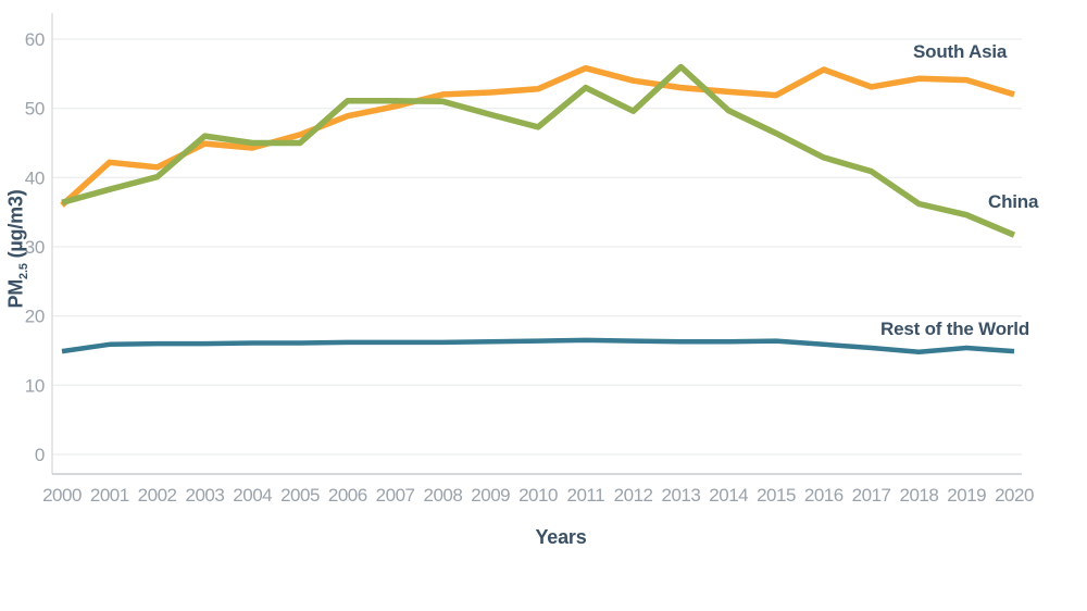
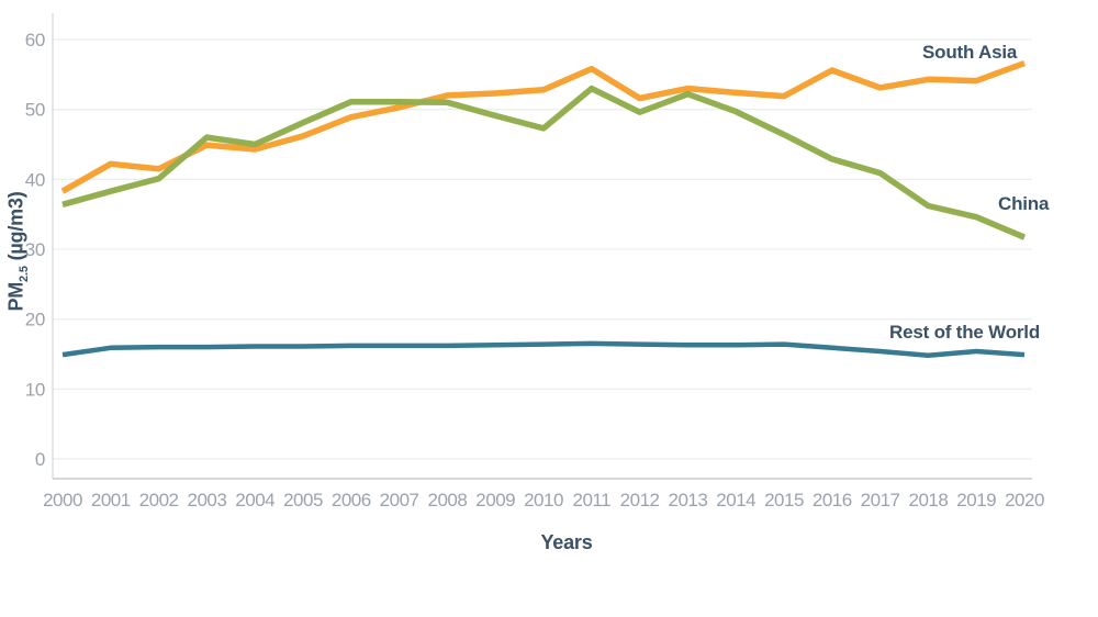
South Asia/2000: 36 -> 38
China/2005: 45 -> 48
South Asia/2012: 54 -> 52
China/2013: 56 -> 52
South Asia/2020: 52 -> 57
